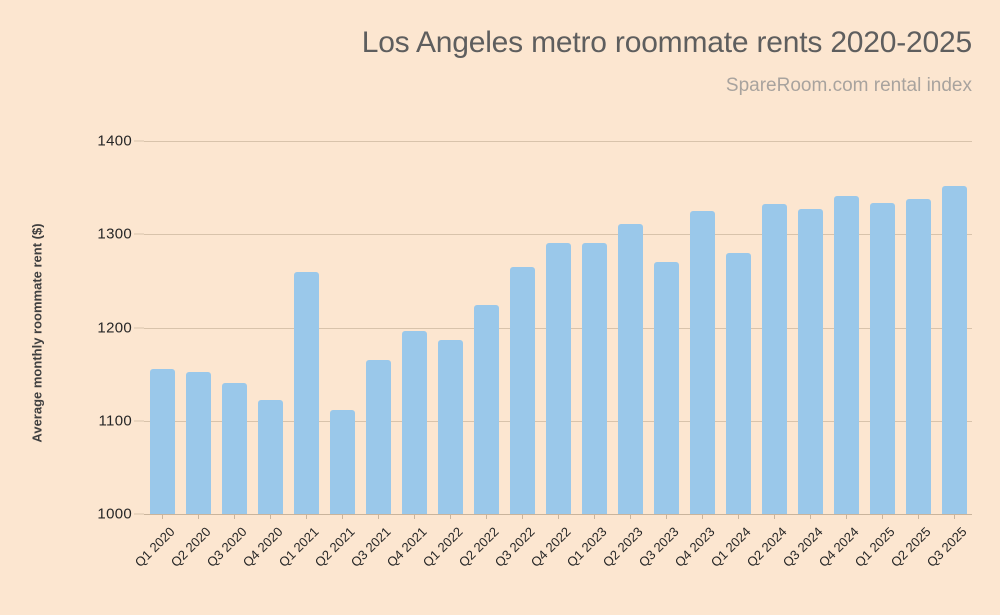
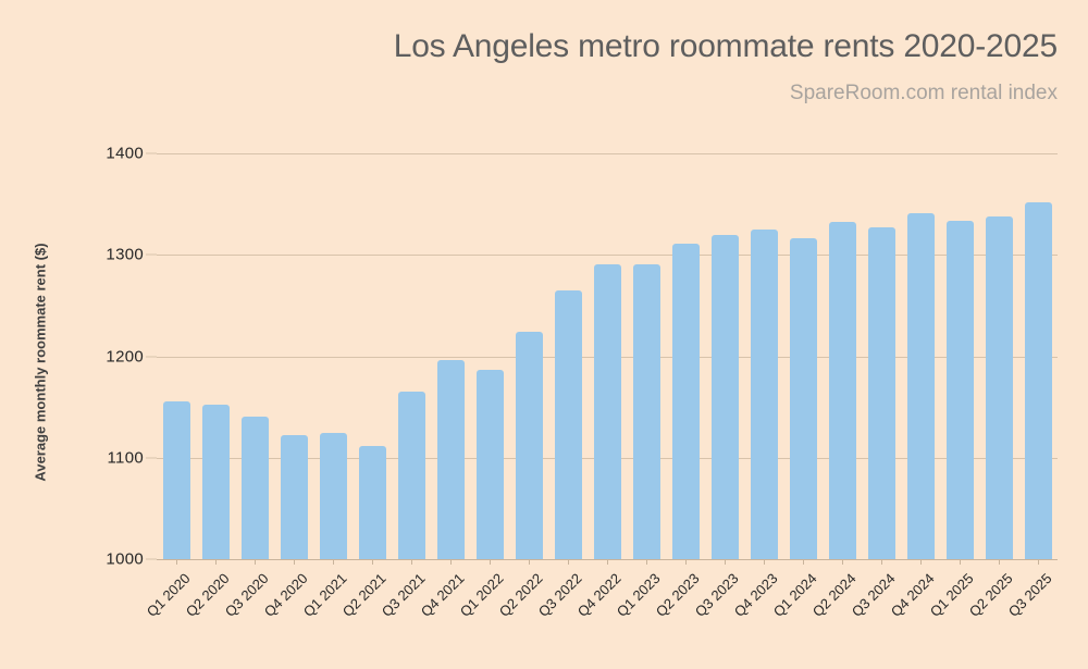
Q1 2021: 1260 -> 1120
Q3 2023: 1270 -> 1320
Q1 2024: 1280 -> 1320
